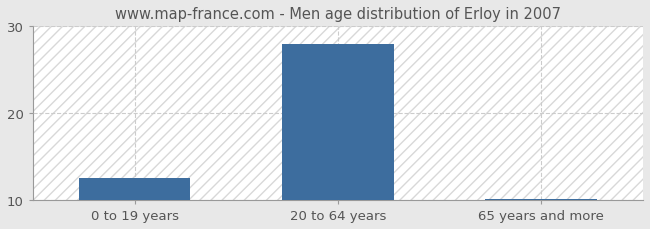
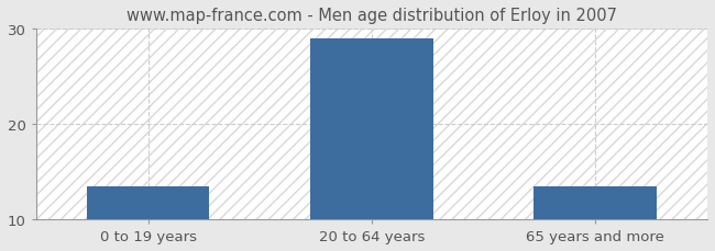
0 to 19 years: 12.5 -> 13.4
20 to 64 years: 28.0 -> 29.0
65 years and more: 10.2 -> 13.4
